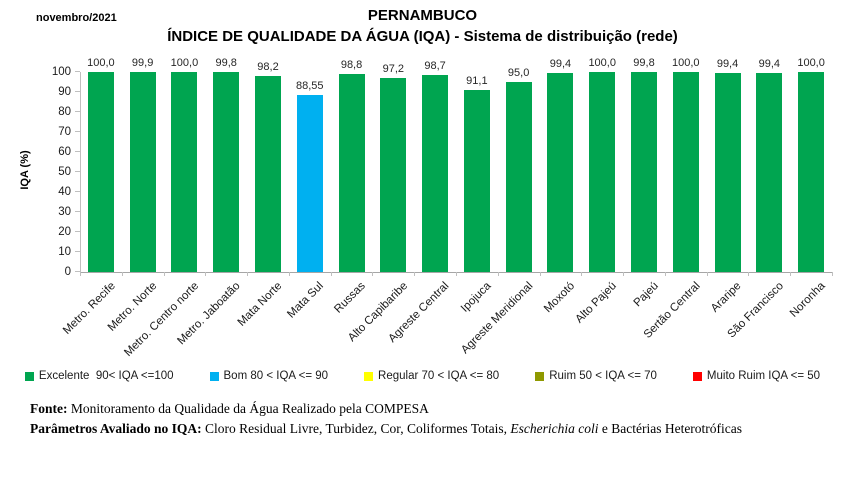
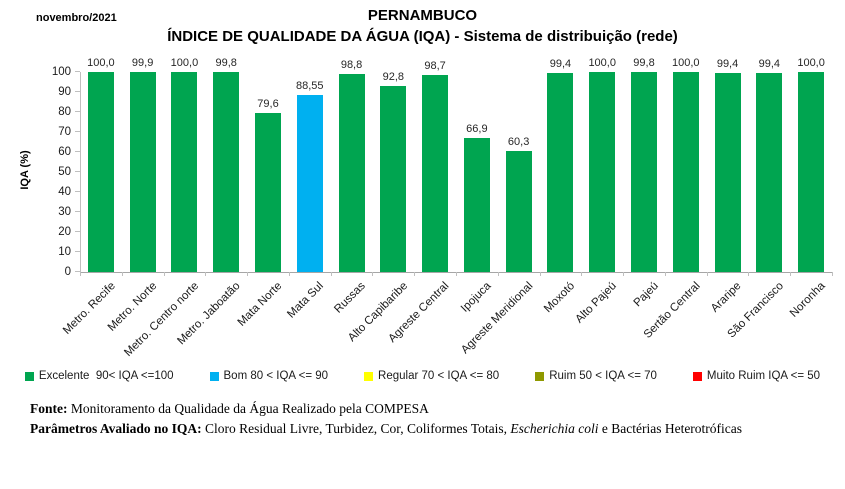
Mata Norte: 98,2 -> 79,6
Alto Capibaribe: 97,2 -> 92,8
Ipojuca: 91,1 -> 66,9
Agreste Meridional: 95,0 -> 60,3
